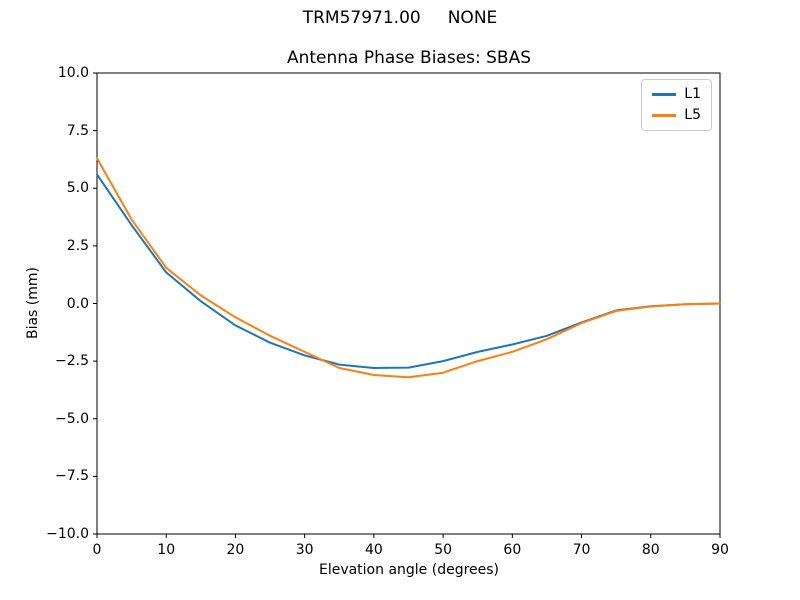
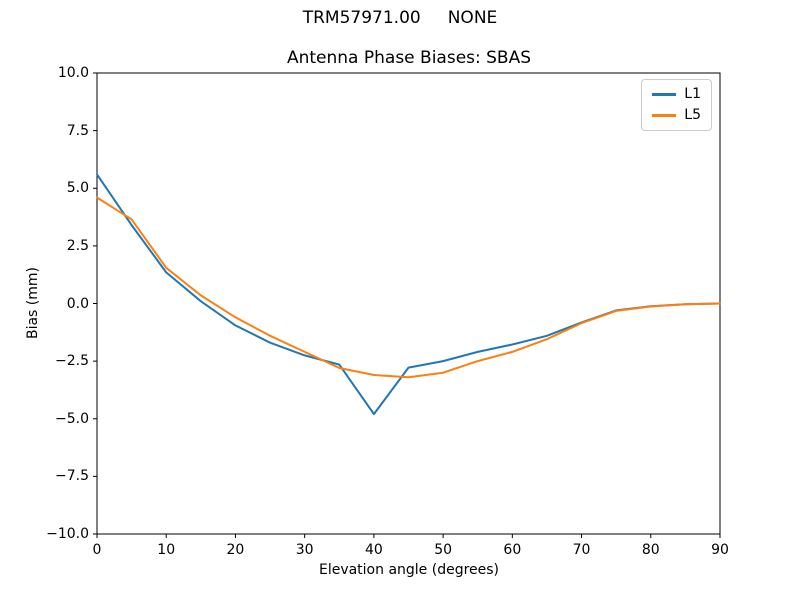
L5/0: 6.3 -> 4.6
L1/40: -2.8 -> -4.8
